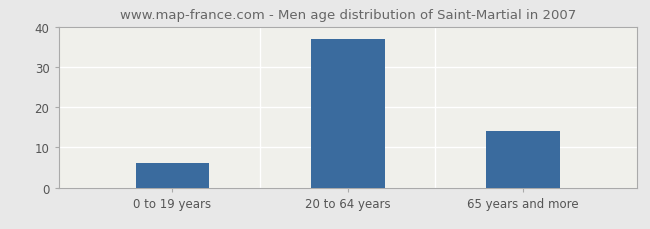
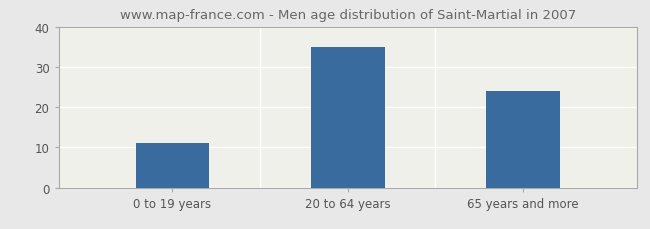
0 to 19 years: 6 -> 11
20 to 64 years: 37 -> 35
65 years and more: 14 -> 24
